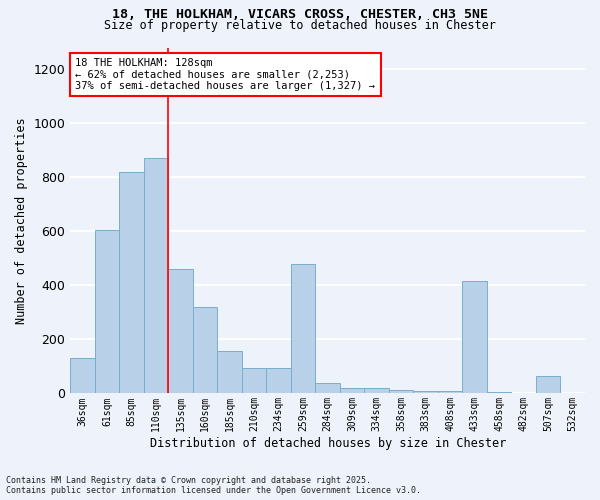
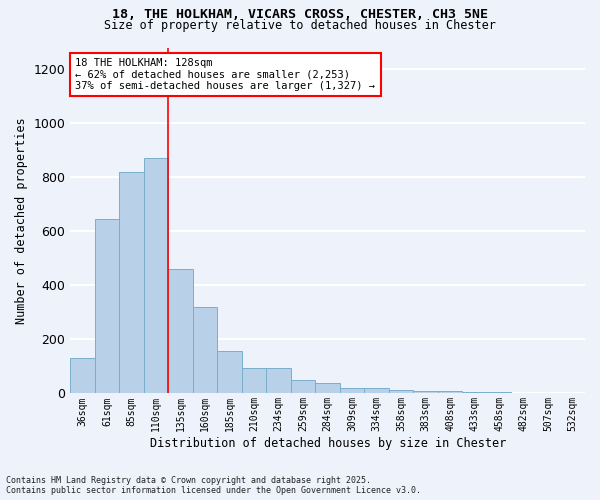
61sqm: 605 -> 645
259sqm: 480 -> 50
433sqm: 415 -> 4
507sqm: 65 -> 2
